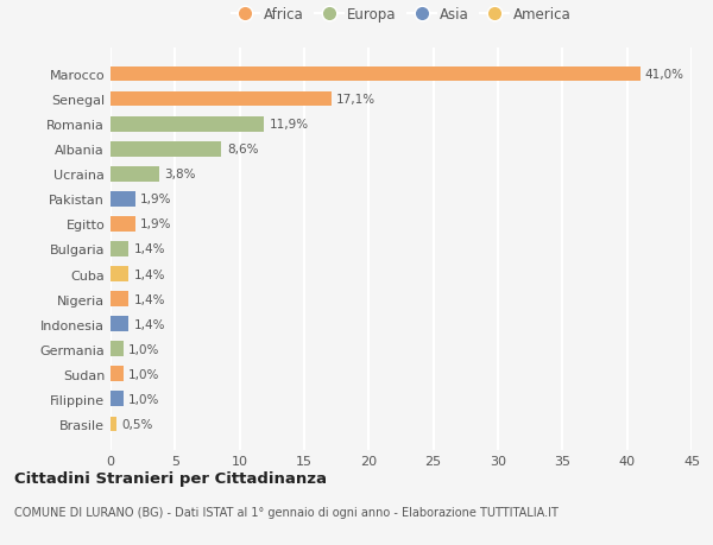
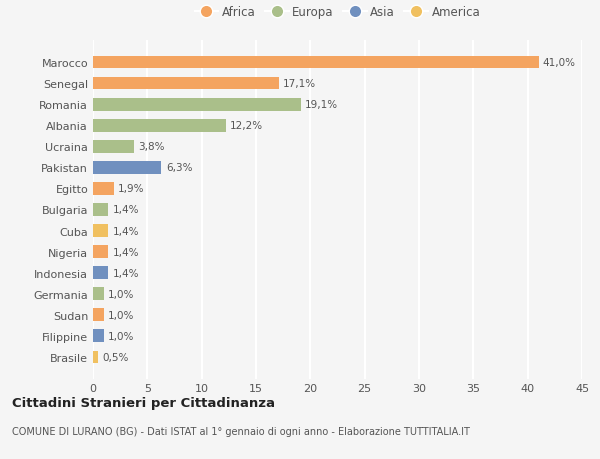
Romania: 11,9% -> 19,1%
Albania: 8,6% -> 12,2%
Pakistan: 1,9% -> 6,3%
